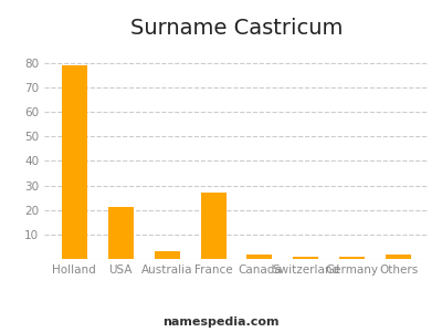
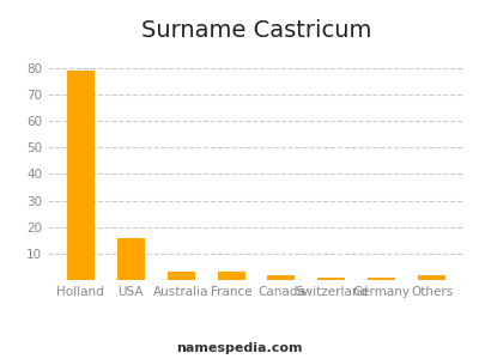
USA: 21 -> 16
France: 27 -> 3
